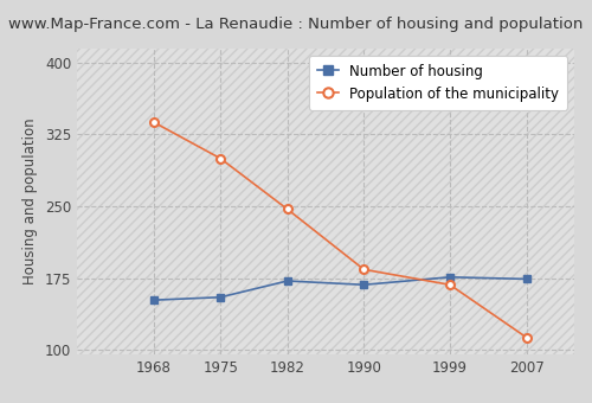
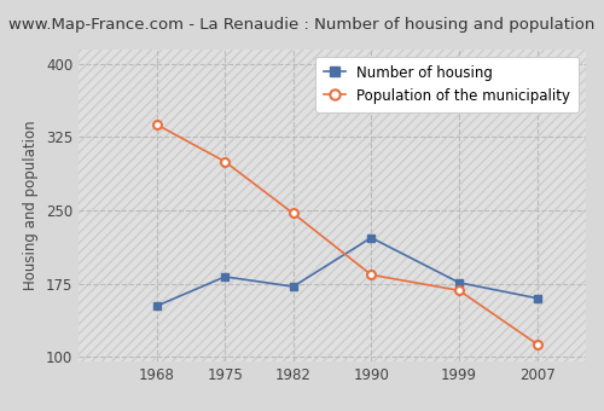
Number of housing/1975: 155 -> 182
Number of housing/1990: 168 -> 222
Number of housing/2007: 174 -> 160
